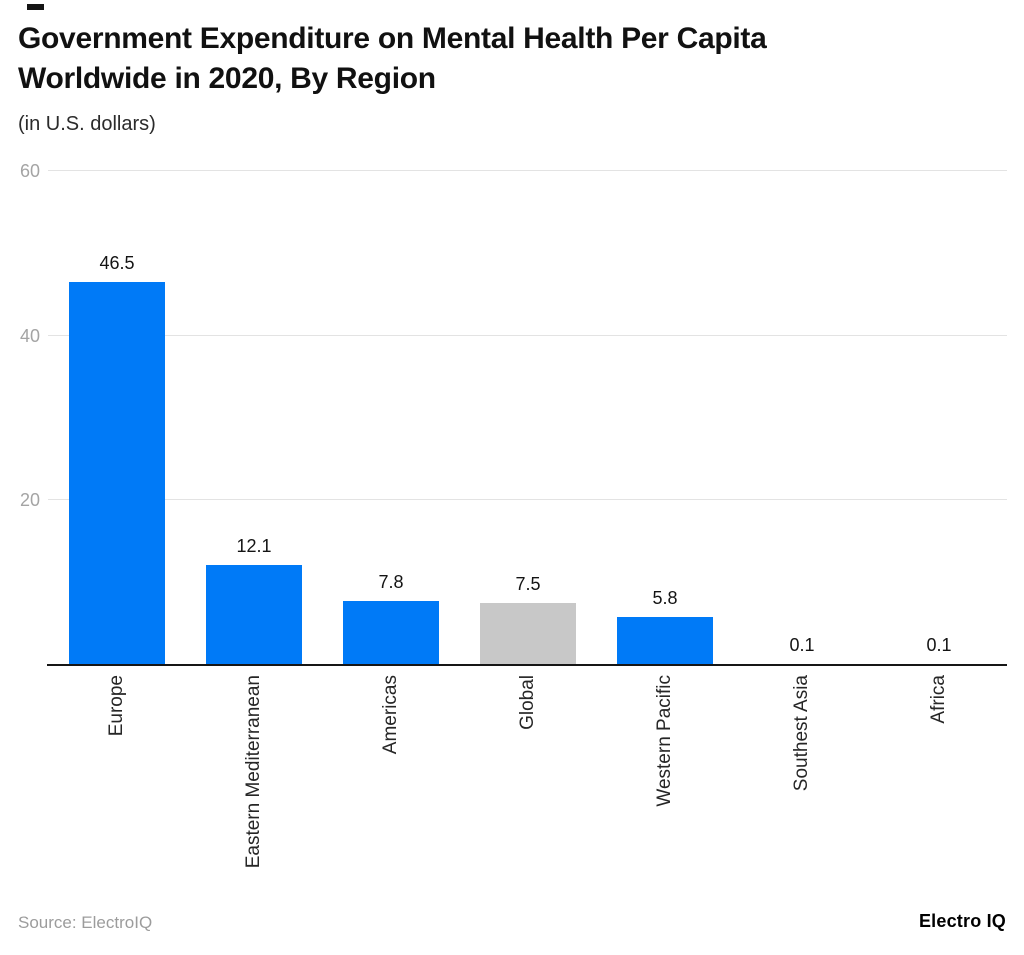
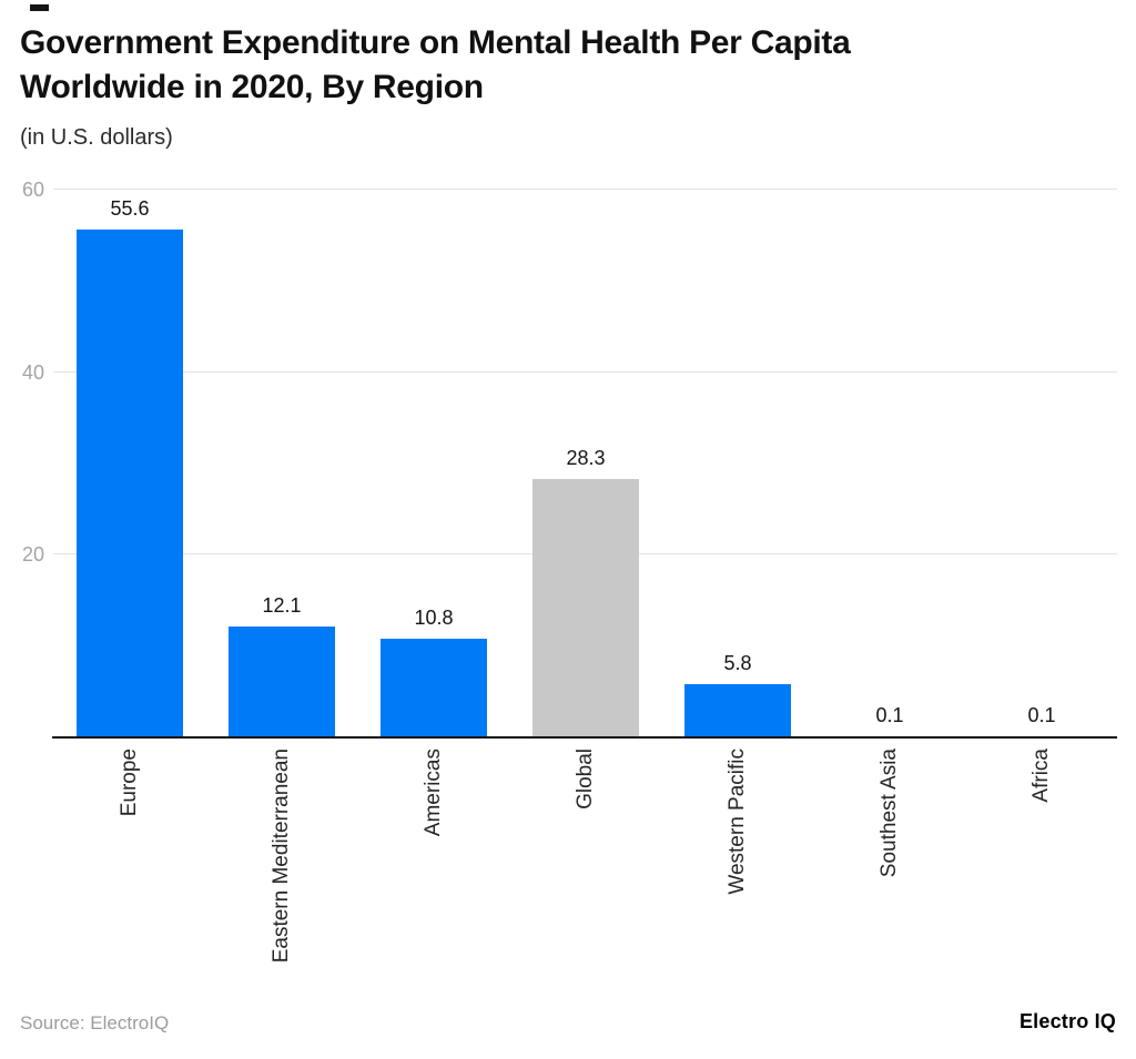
Europe: 46.5 -> 55.6
Americas: 7.8 -> 10.8
Global: 7.5 -> 28.3
